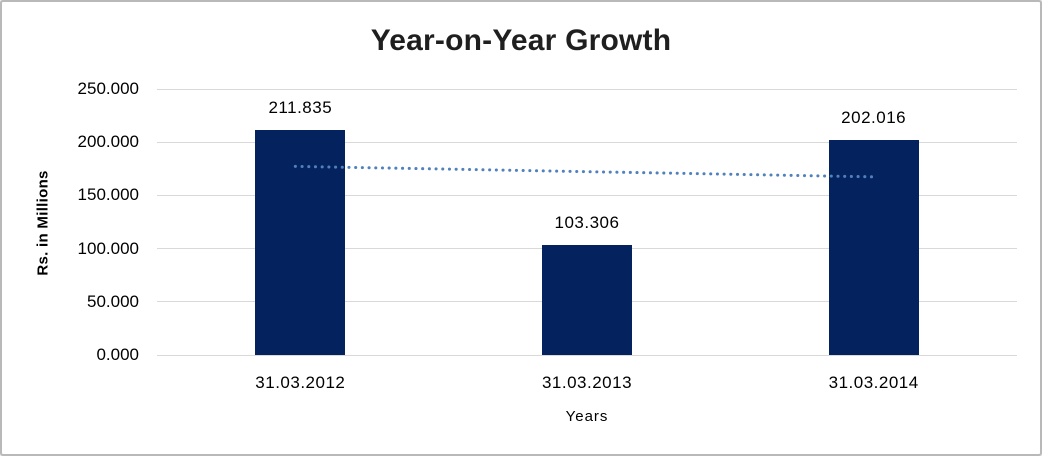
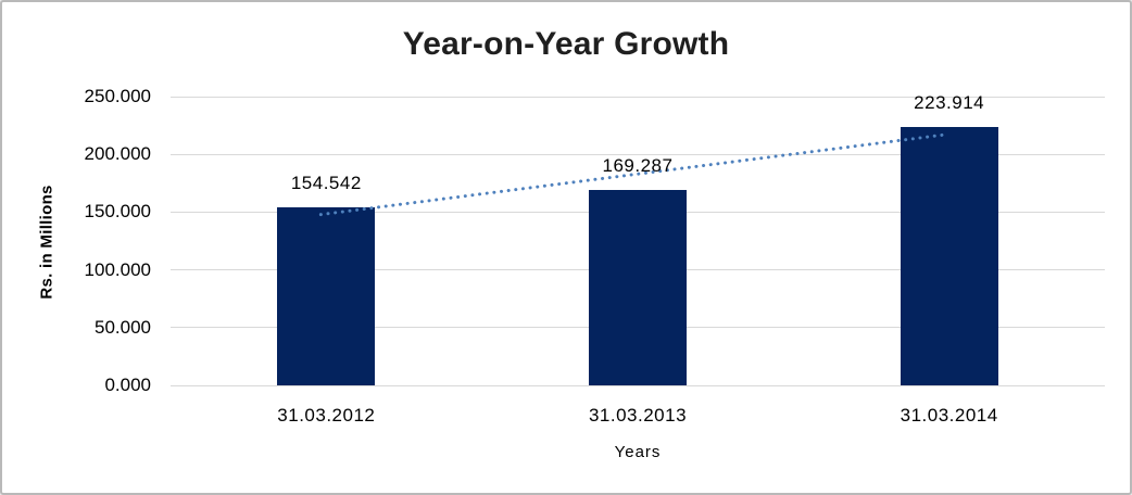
31.03.2012: 211.835 -> 154.542
31.03.2013: 103.306 -> 169.287
31.03.2014: 202.016 -> 223.914
